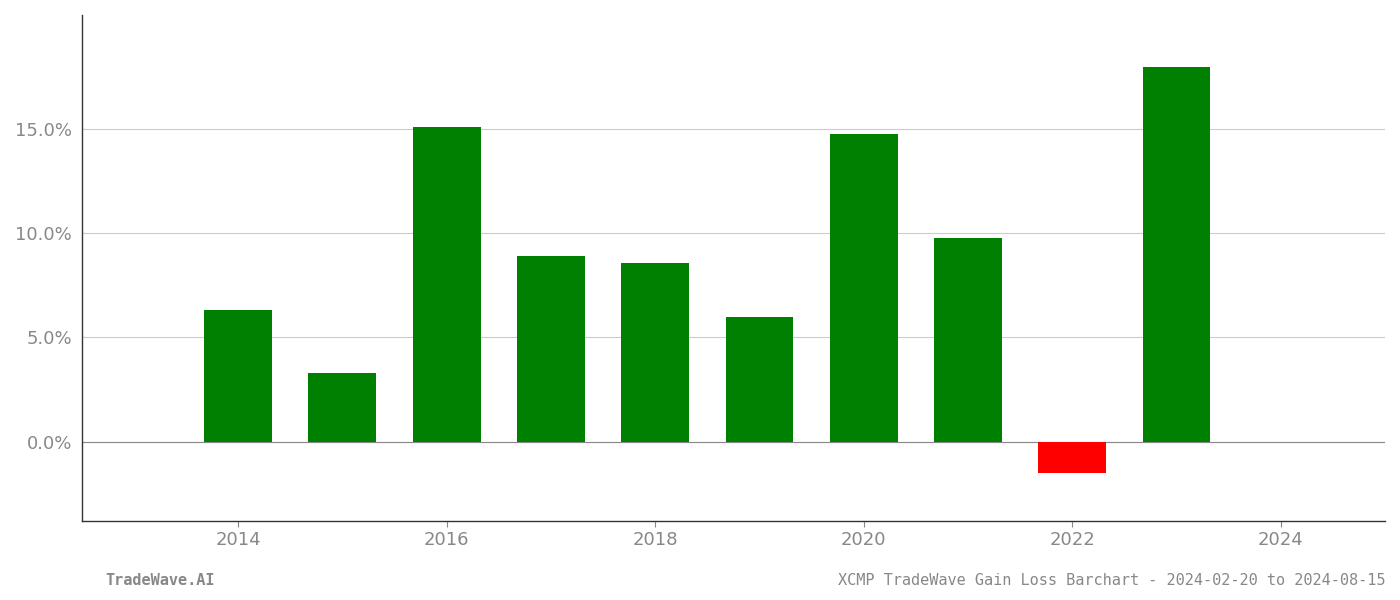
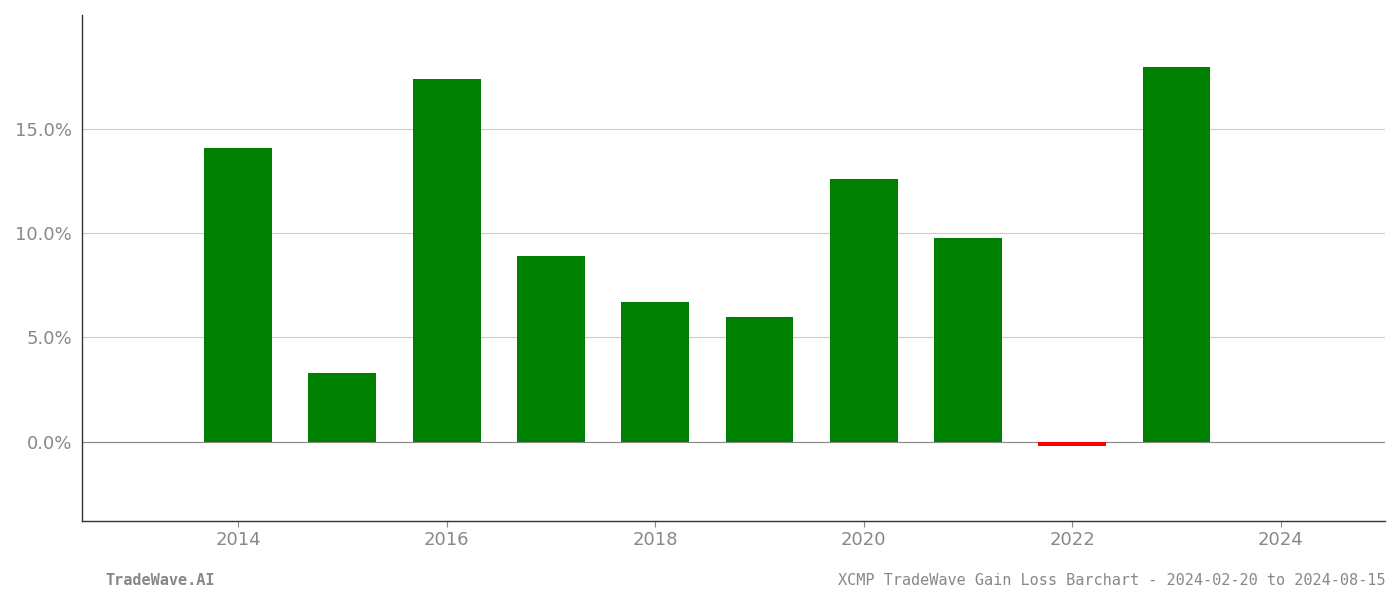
2014: 6.3% -> 14.1%
2016: 15.1% -> 17.4%
2018: 8.6% -> 6.7%
2020: 14.8% -> 12.6%
2022: -1.5% -> -0.2%
